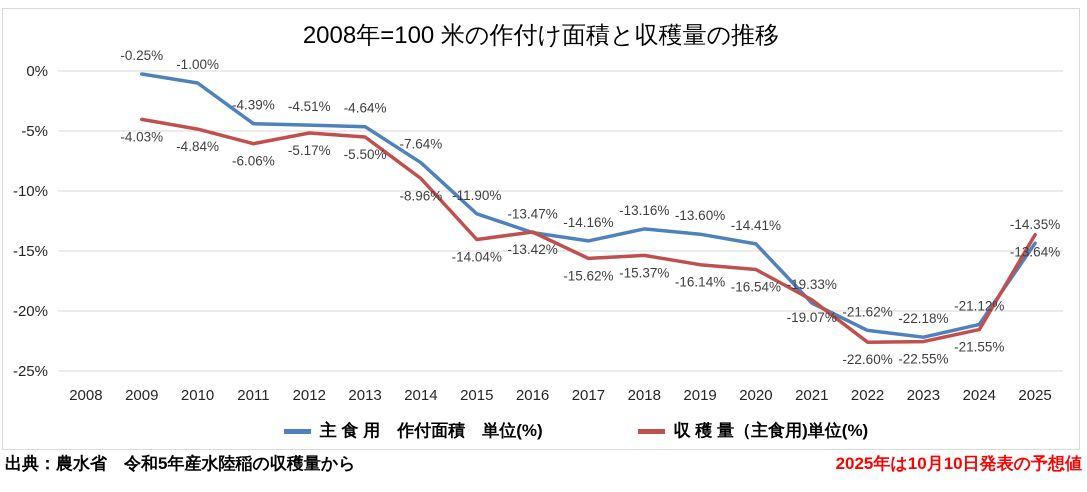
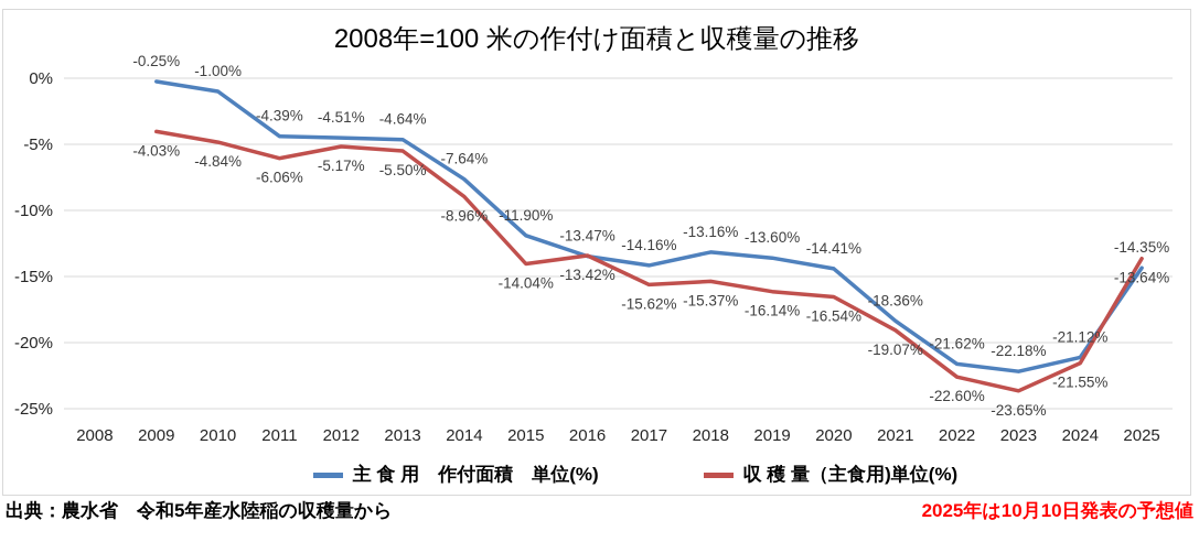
主 食 用 作付面積 単位(%)/2021: -19.33% -> -18.36%
収 穫 量（主食用)単位(%)/2023: -22.55% -> -23.65%
